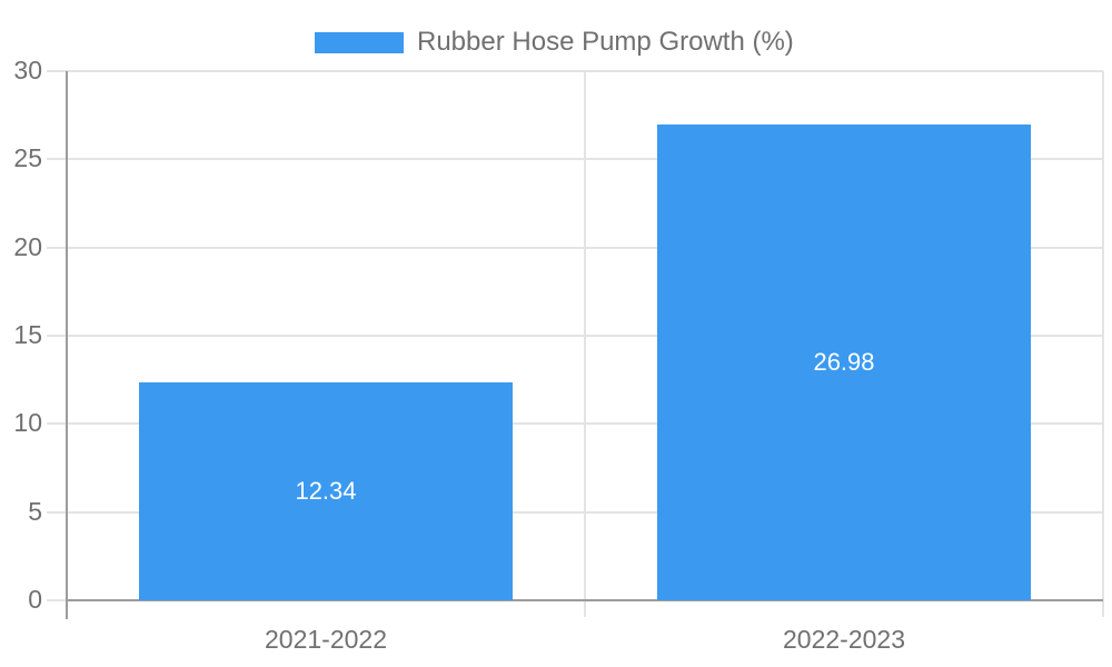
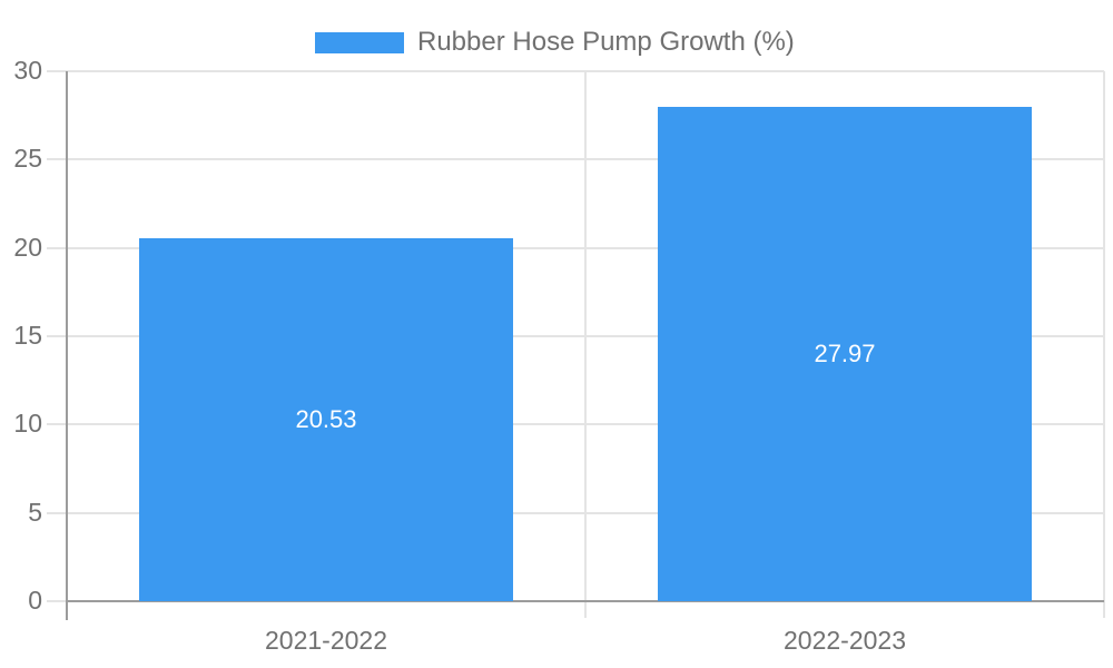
2021-2022: 12.34 -> 20.53
2022-2023: 26.98 -> 27.97
